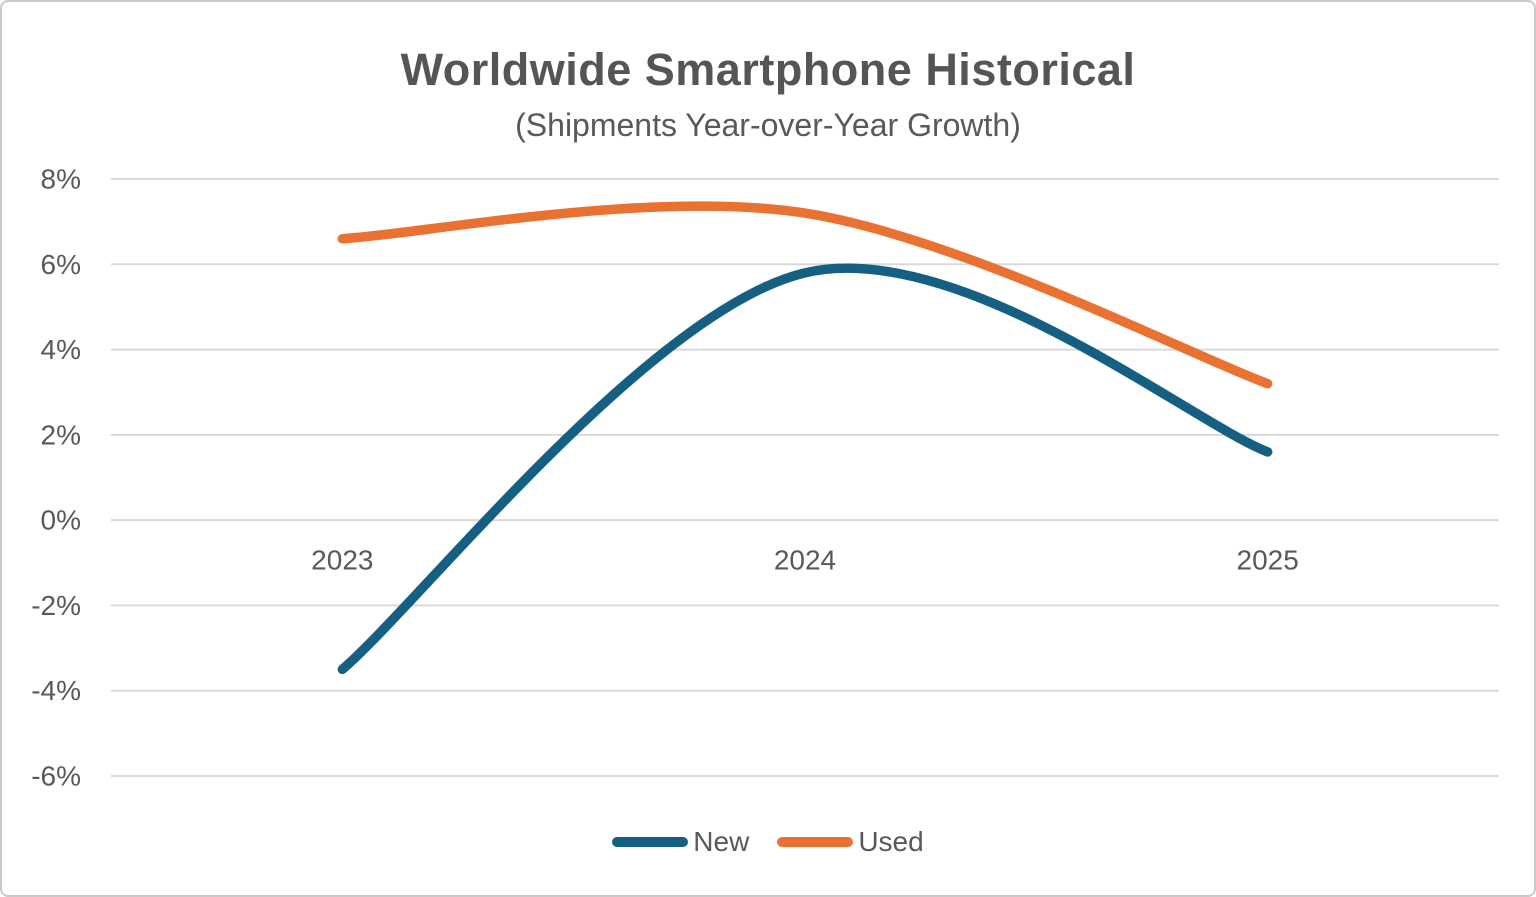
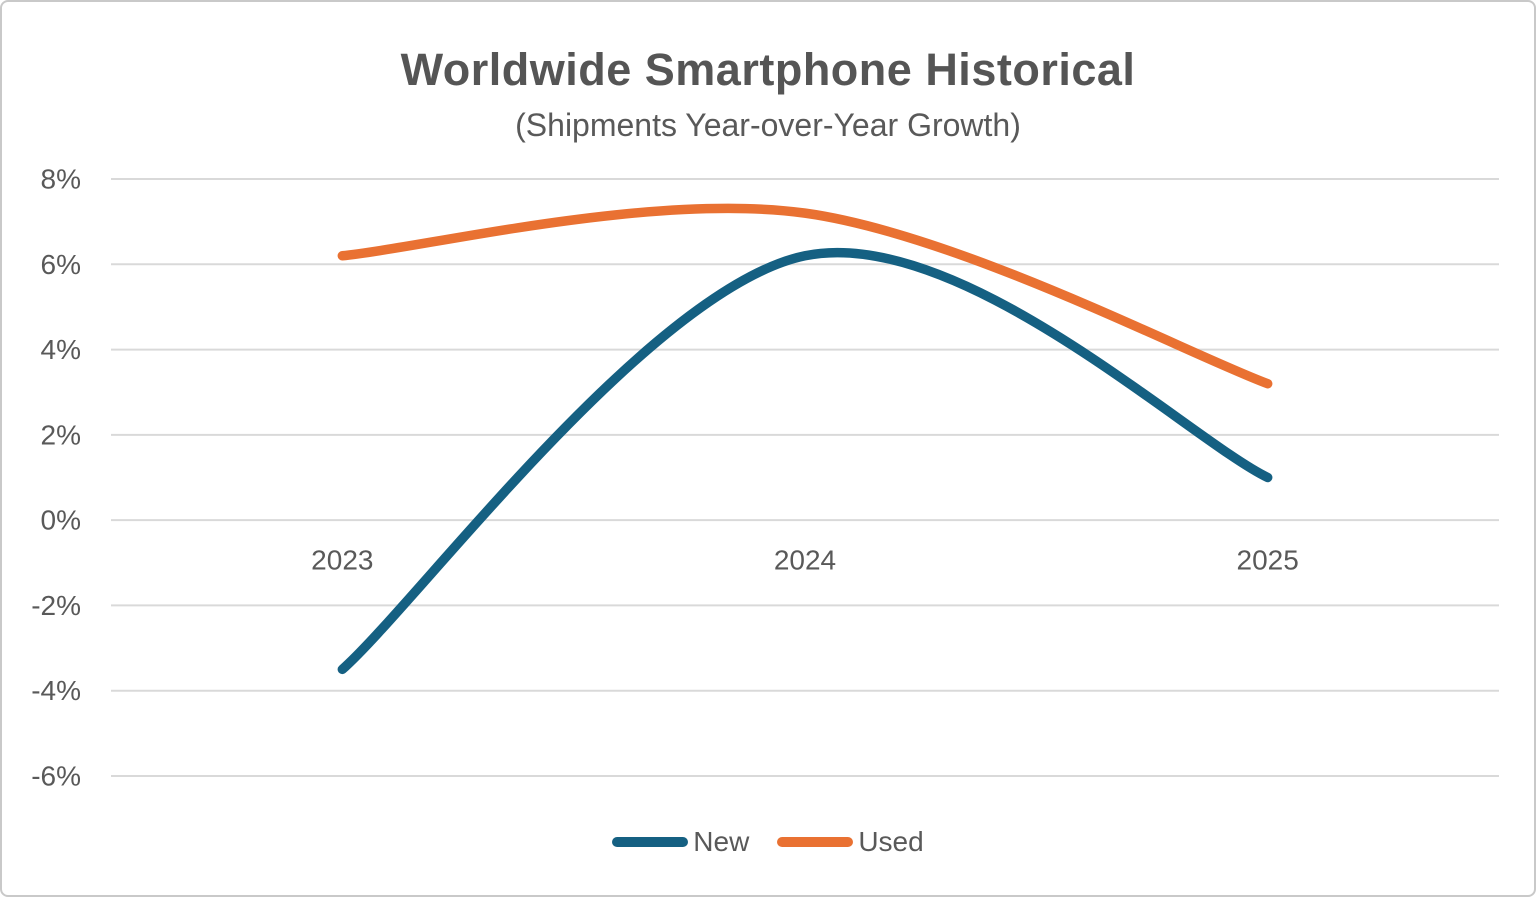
Used/2023: 6.6% -> 6.2%
New/2024: 5.8% -> 6.2%
New/2025: 1.6% -> 1.0%
